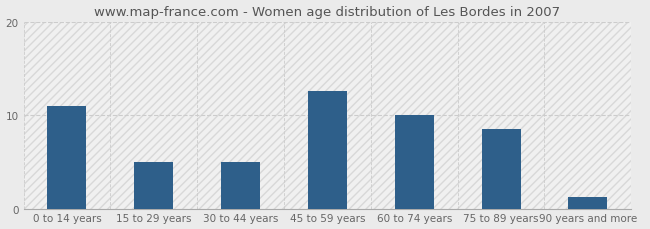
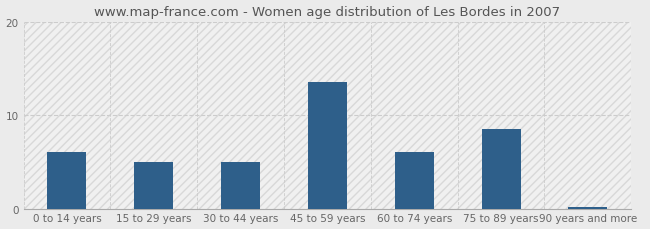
0 to 14 years: 11.0 -> 6.0
45 to 59 years: 12.6 -> 13.5
60 to 74 years: 10.0 -> 6.0
90 years and more: 1.2 -> 0.2
